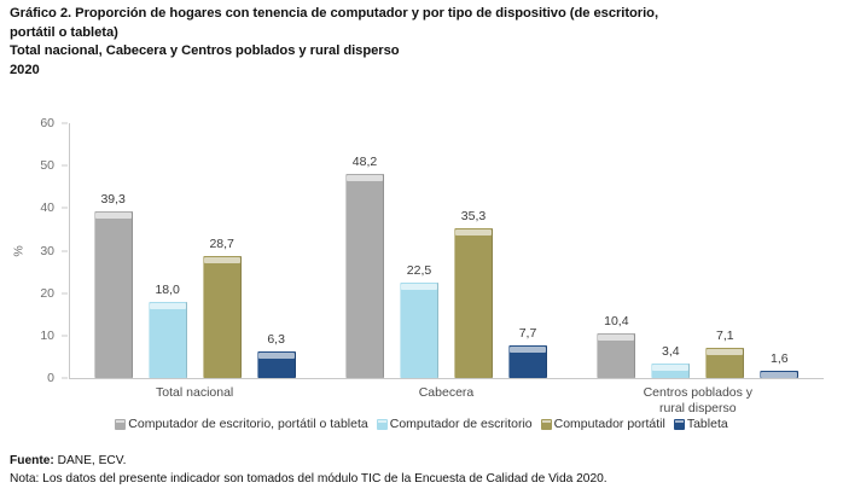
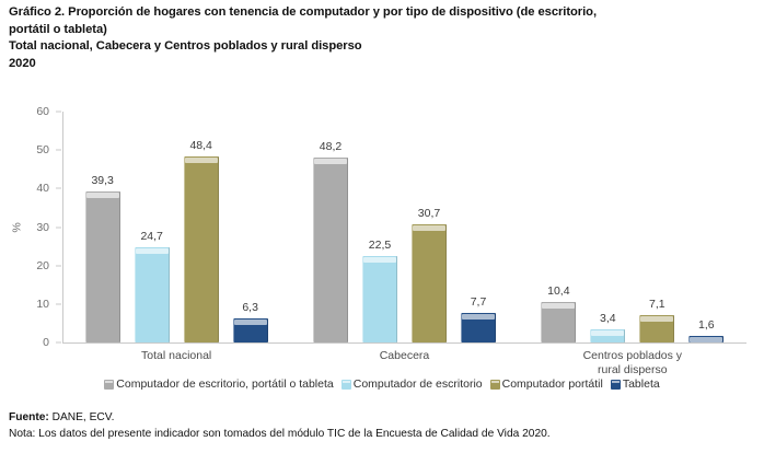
Computador de escritorio/Total nacional: 18,0 -> 24,7
Computador portátil/Total nacional: 28,7 -> 48,4
Computador portátil/Cabecera: 35,3 -> 30,7
